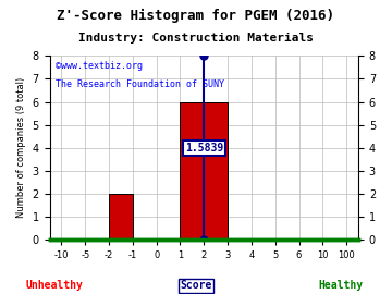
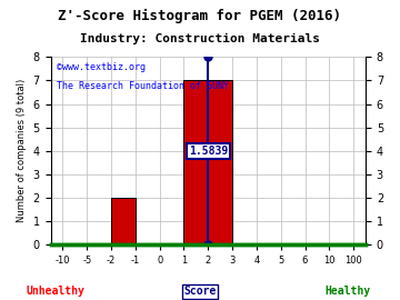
2: 6 -> 7
